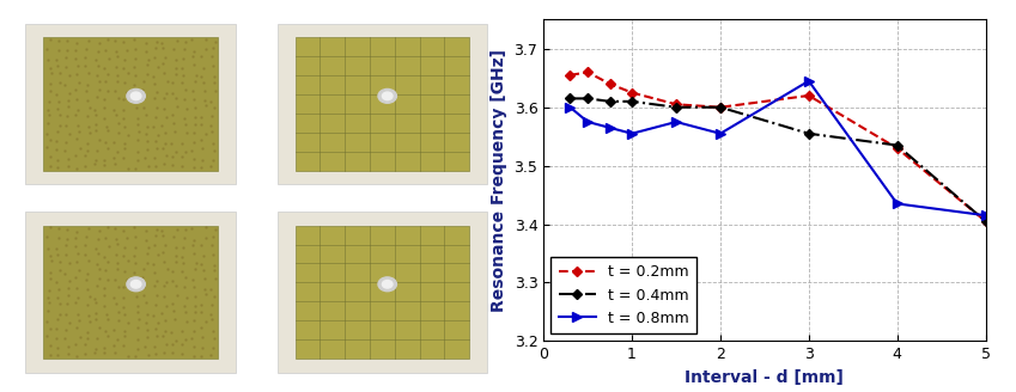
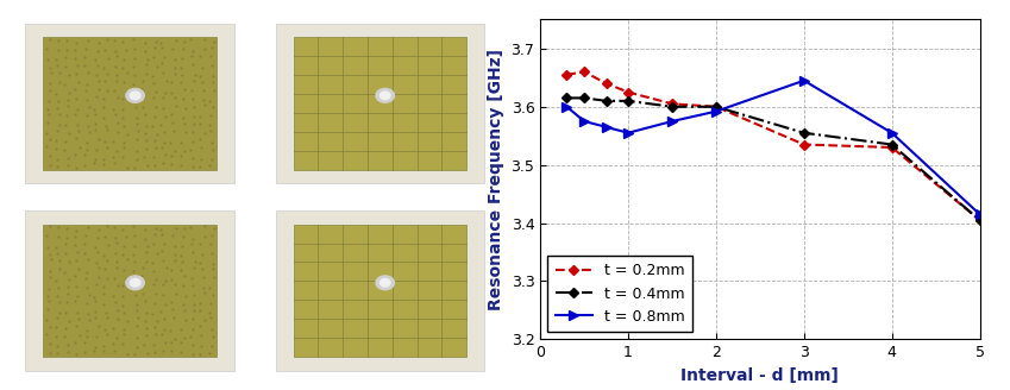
t = 0.8mm/2: 3.555 -> 3.592
t = 0.2mm/3: 3.620 -> 3.535
t = 0.8mm/4: 3.435 -> 3.555
